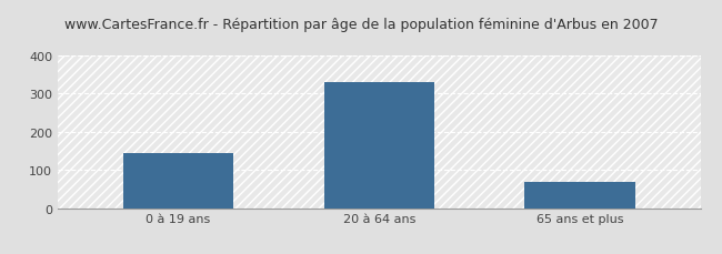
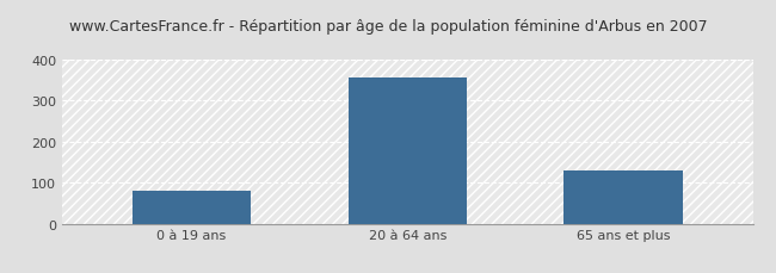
0 à 19 ans: 145 -> 80
20 à 64 ans: 328 -> 355
65 ans et plus: 68 -> 130
